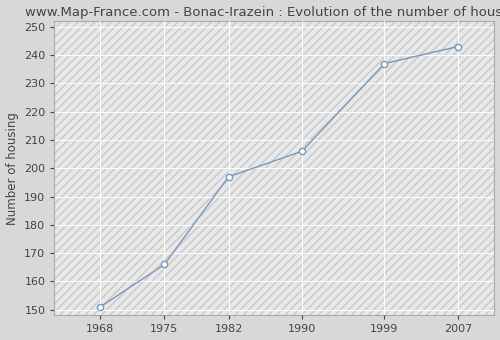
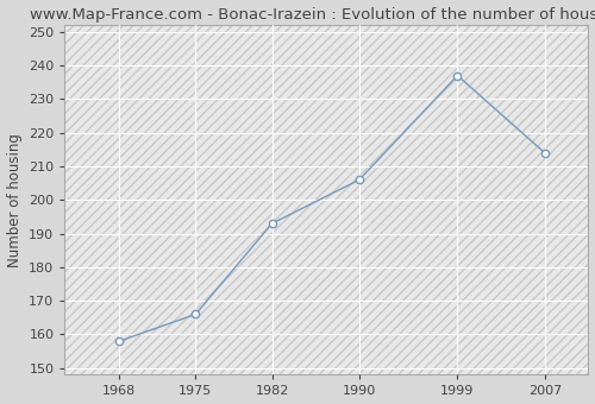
1968: 151 -> 158
1982: 197 -> 193
2007: 243 -> 214
